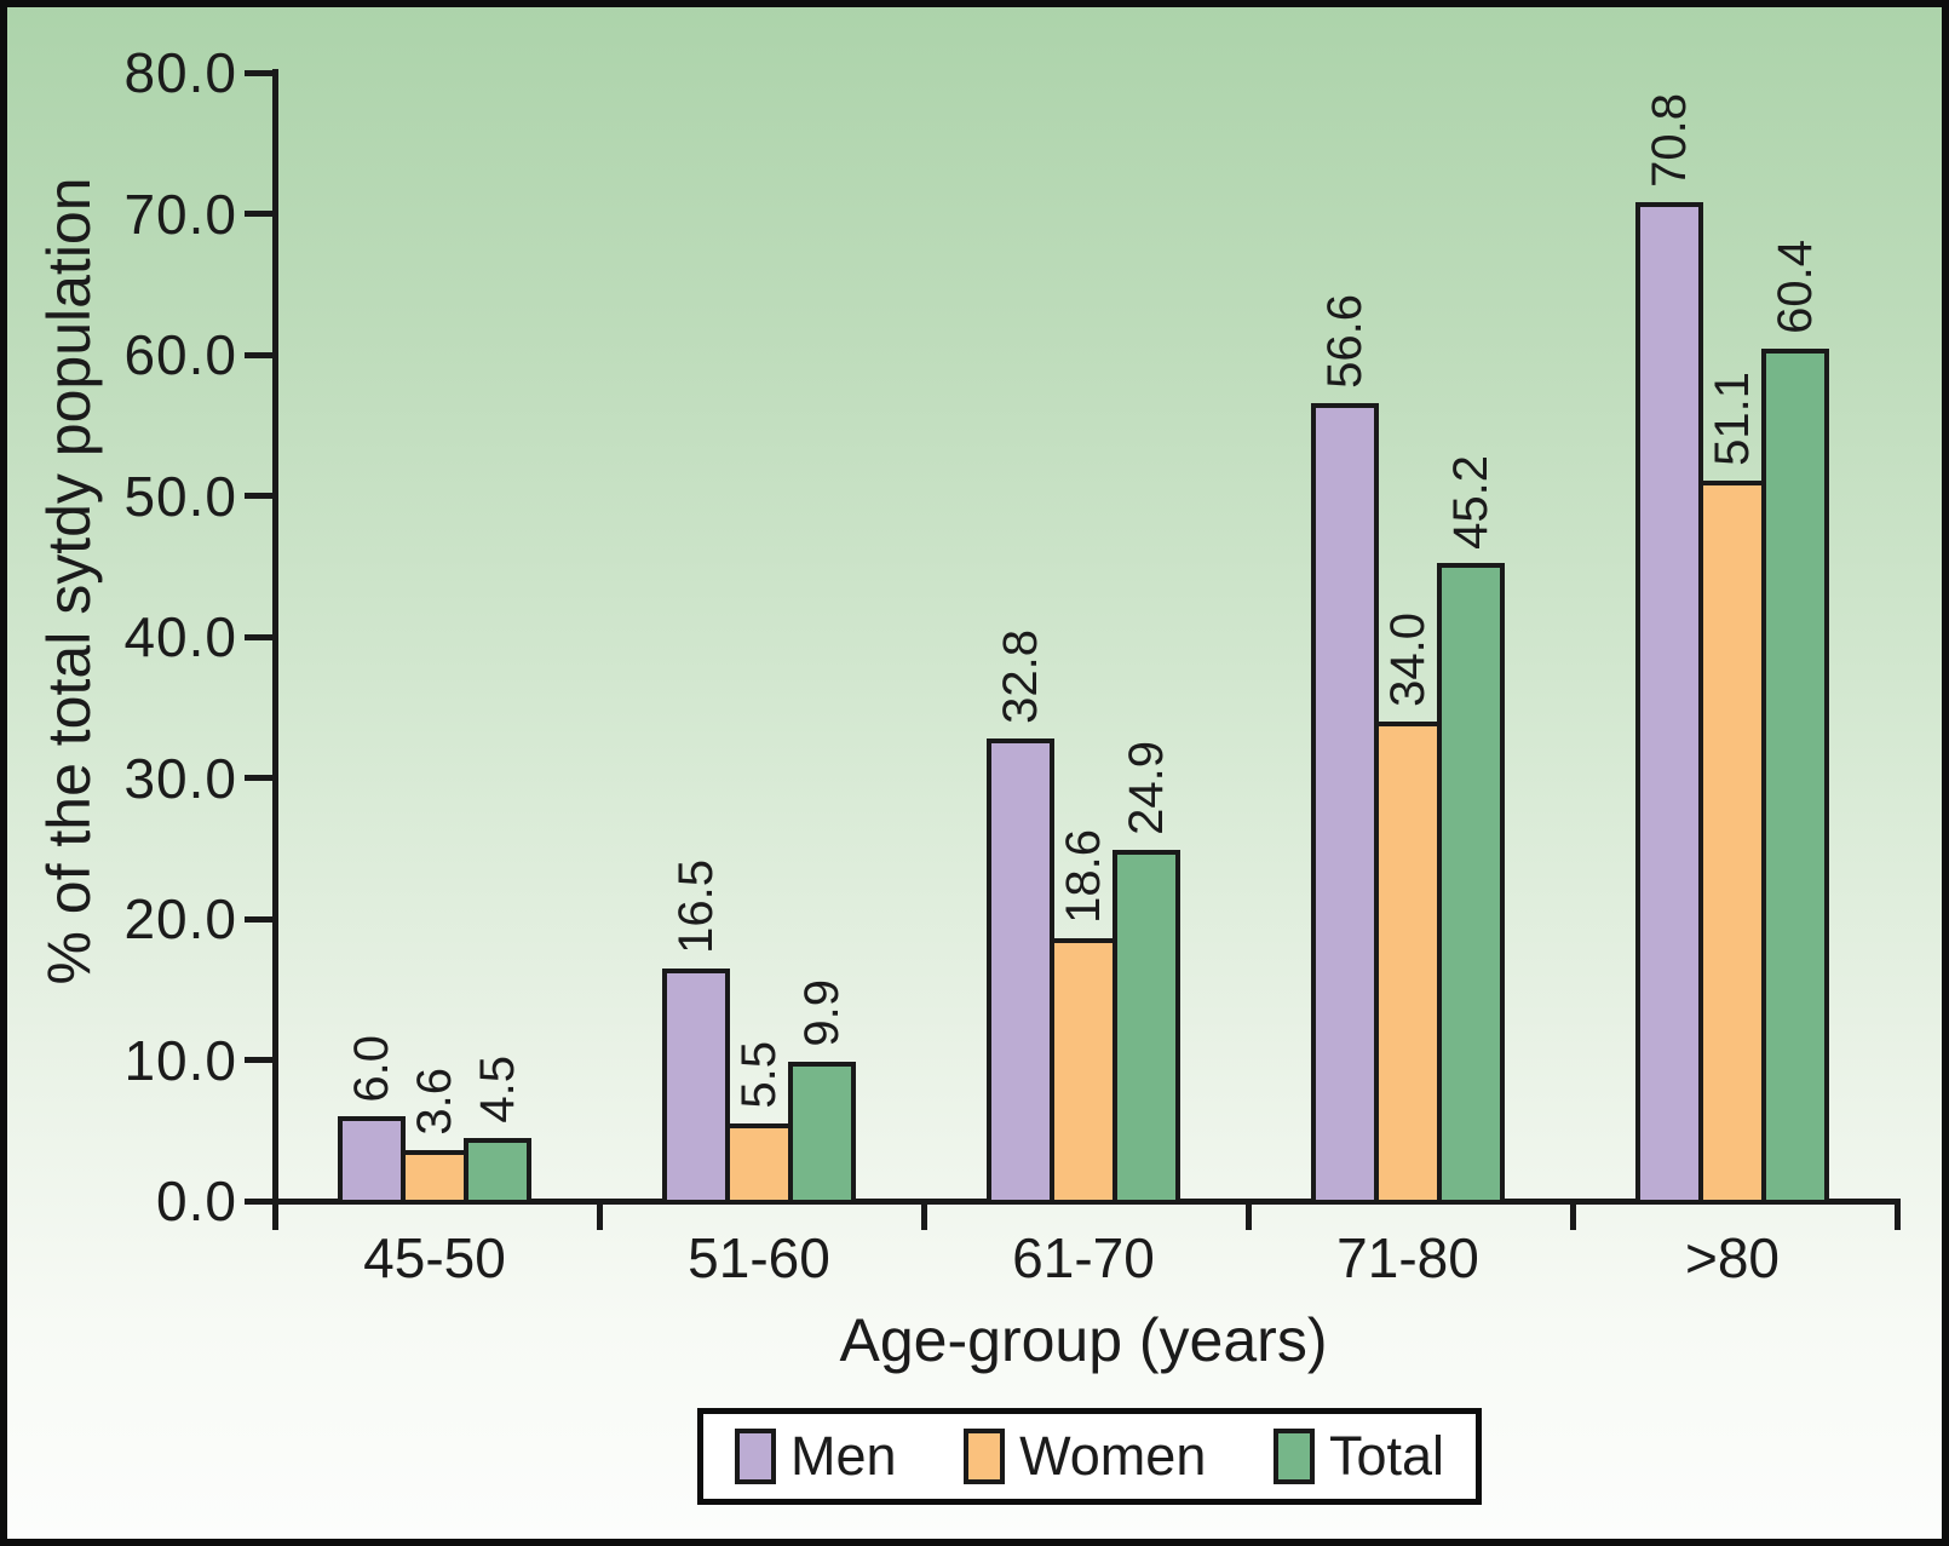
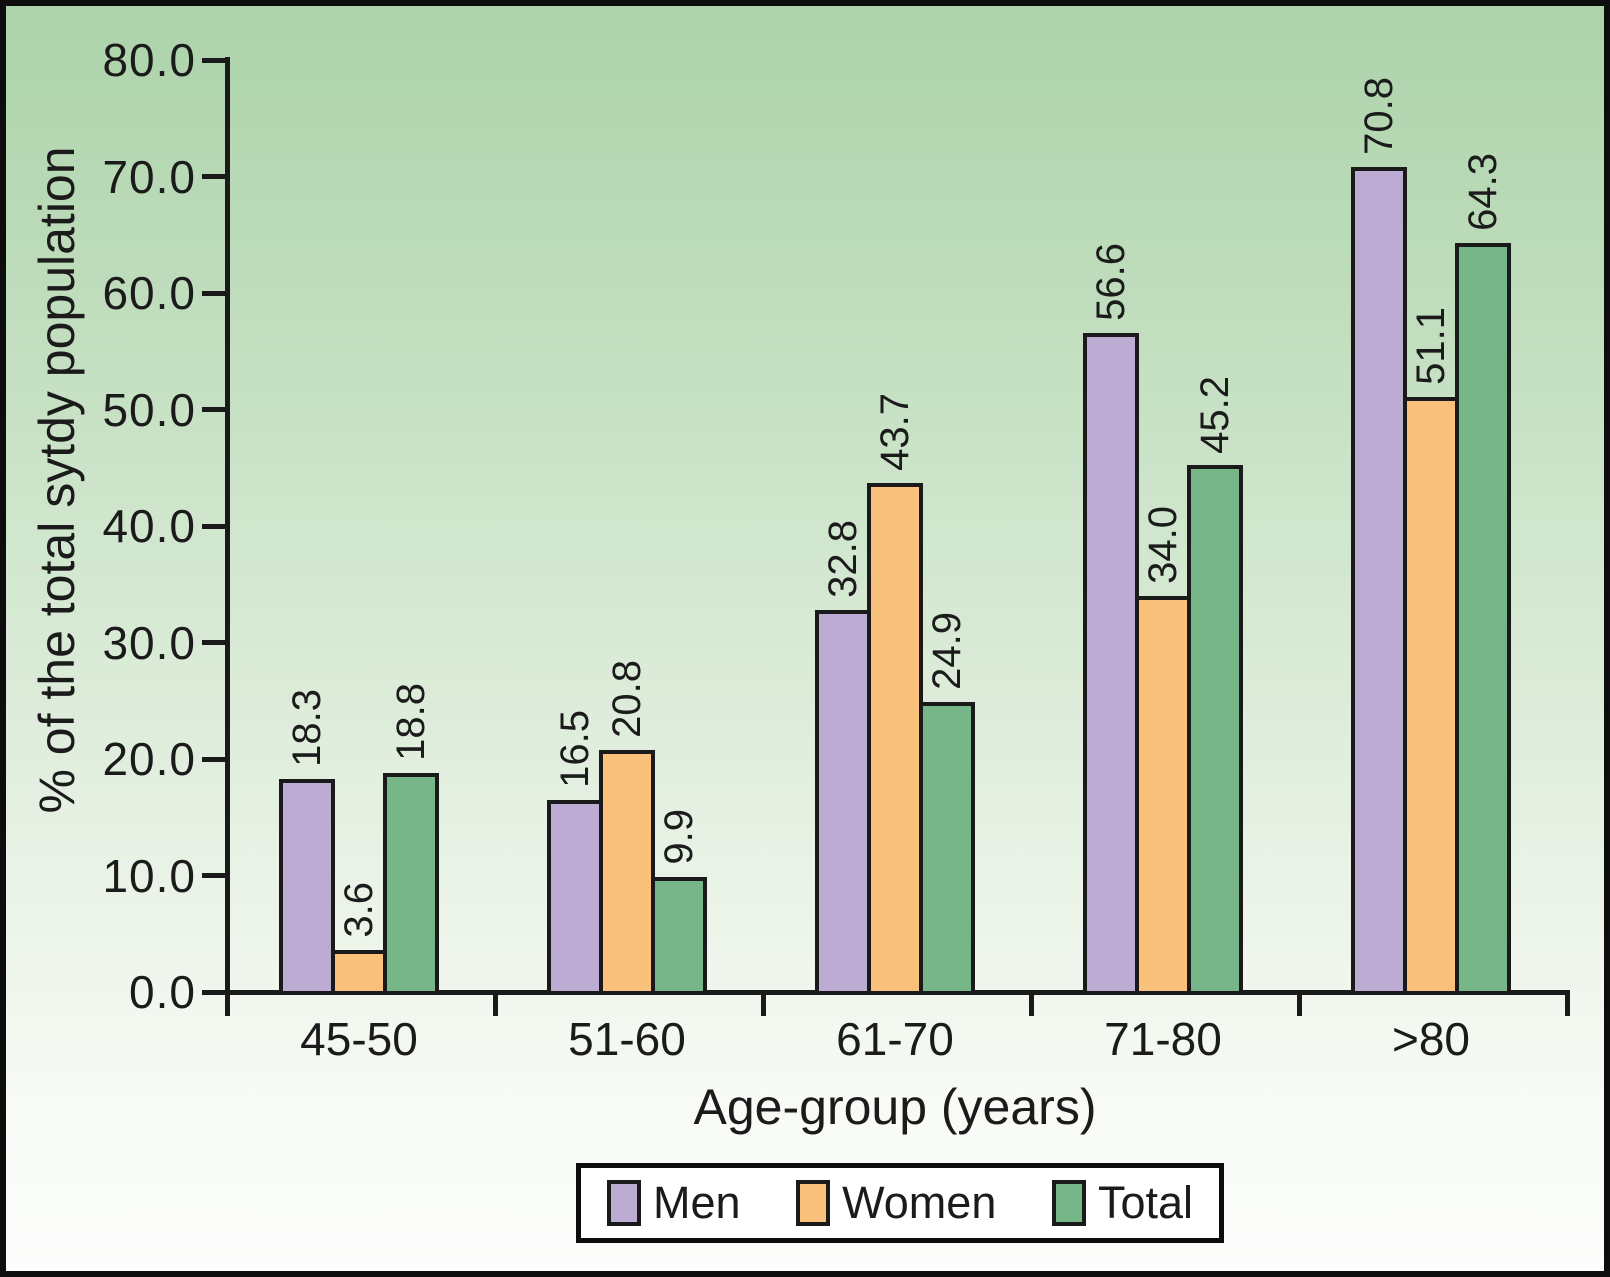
Men/45-50: 6.0 -> 18.3
Total/45-50: 4.5 -> 18.8
Women/51-60: 5.5 -> 20.8
Women/61-70: 18.6 -> 43.7
Total/>80: 60.4 -> 64.3
